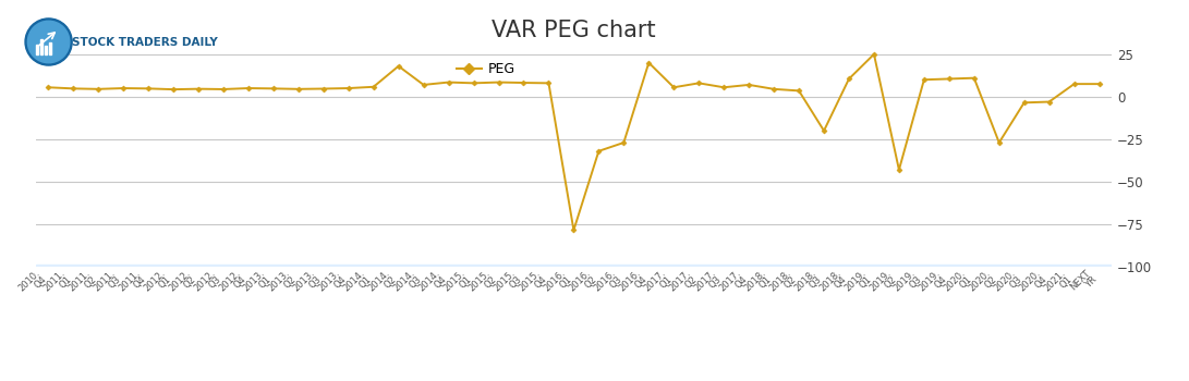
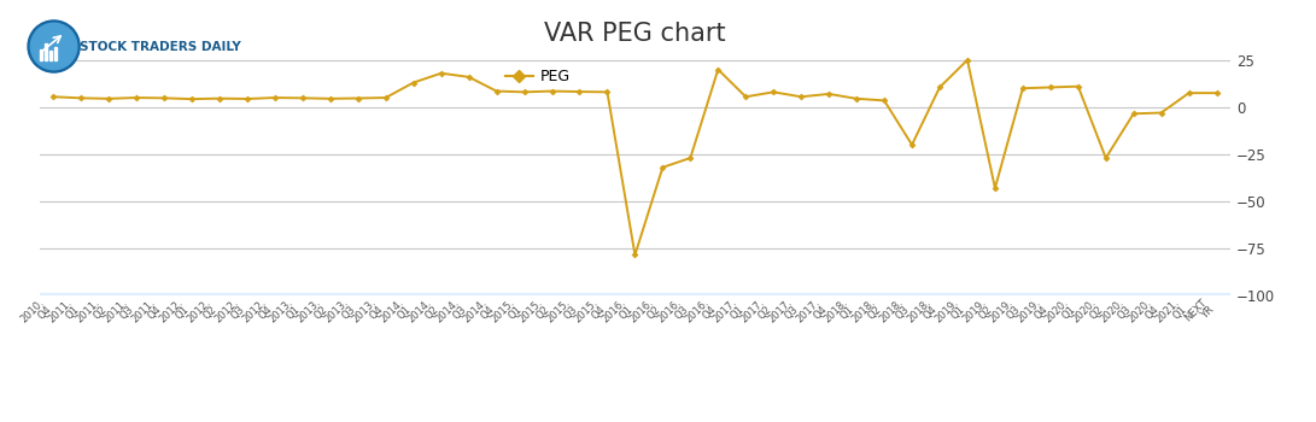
2014. Q1: 6 -> 13
2014. Q3: 7 -> 16
